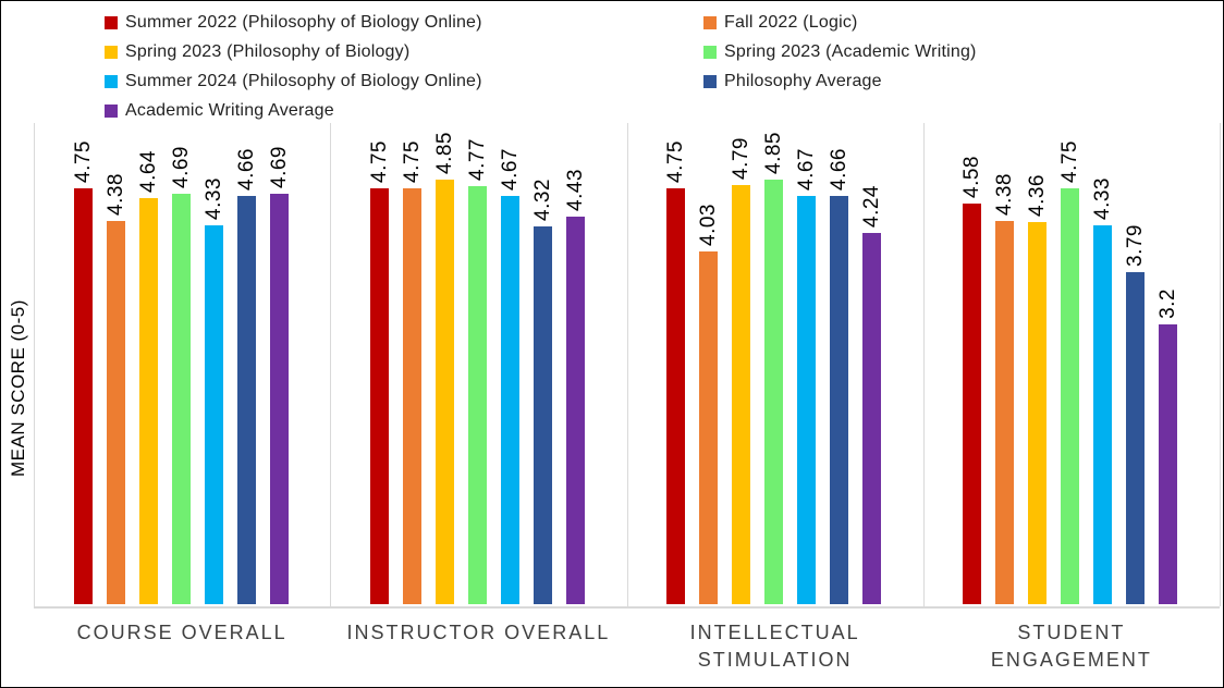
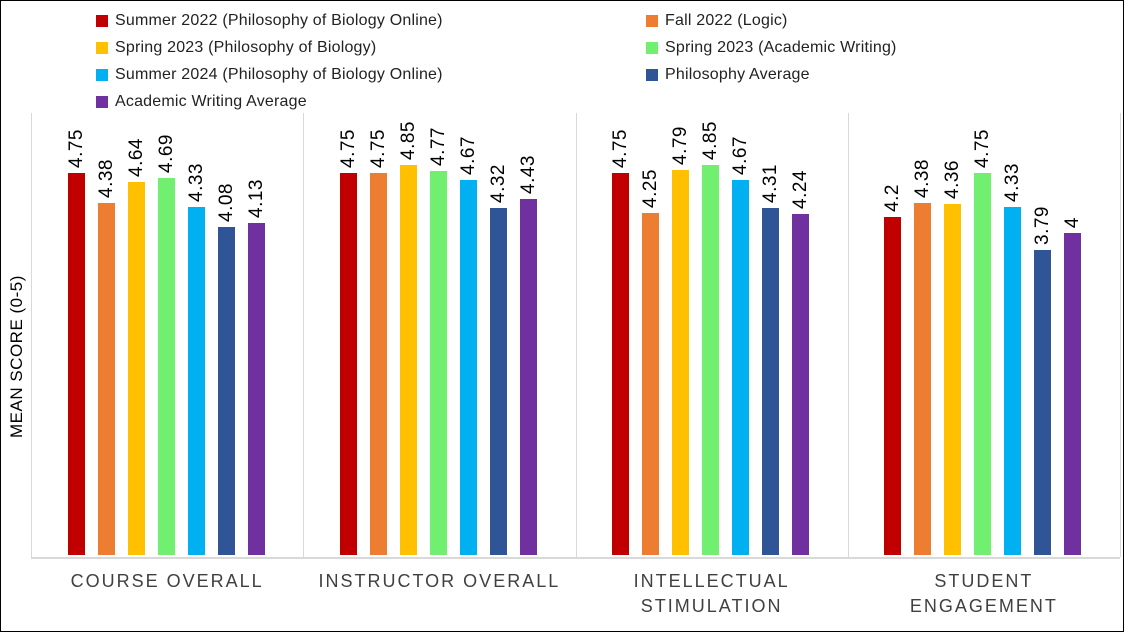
Philosophy Average/COURSE OVERALL: 4.66 -> 4.08
Academic Writing Average/COURSE OVERALL: 4.69 -> 4.13
Fall 2022 (Logic)/INTELLECTUAL STIMULATION: 4.03 -> 4.25
Philosophy Average/INTELLECTUAL STIMULATION: 4.66 -> 4.31
Summer 2022 (Philosophy of Biology Online)/STUDENT ENGAGEMENT: 4.58 -> 4.2
Academic Writing Average/STUDENT ENGAGEMENT: 3.2 -> 4
